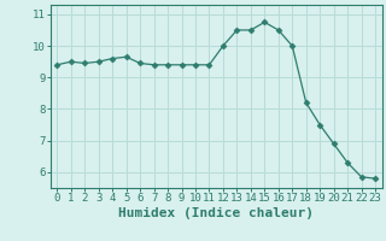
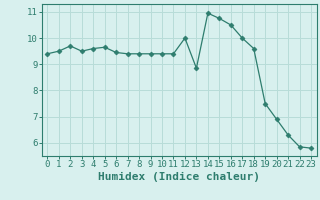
2: 9.45 -> 9.70
13: 10.50 -> 8.85
14: 10.50 -> 10.95
18: 8.20 -> 9.60
